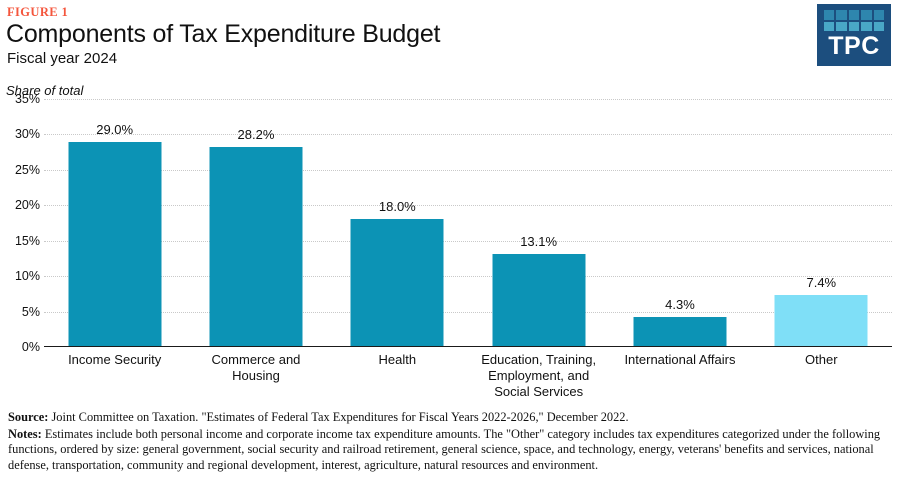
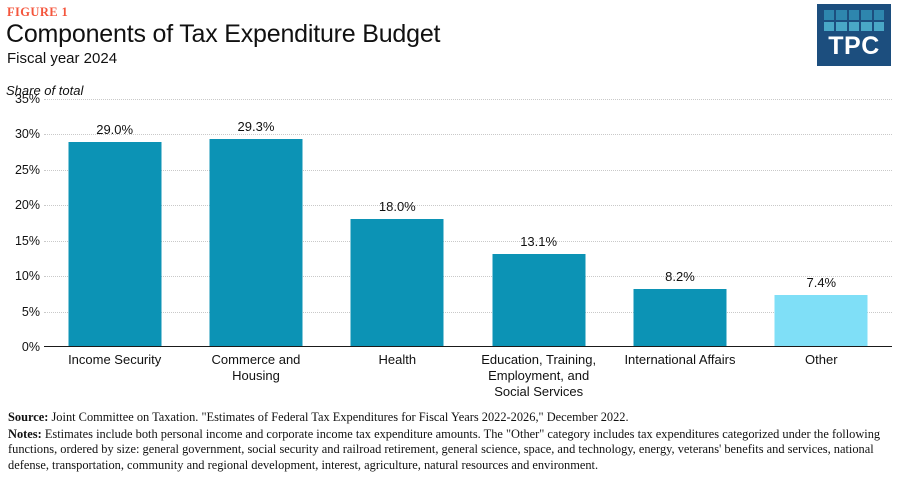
Commerce and Housing: 28.2% -> 29.3%
International Affairs: 4.3% -> 8.2%
